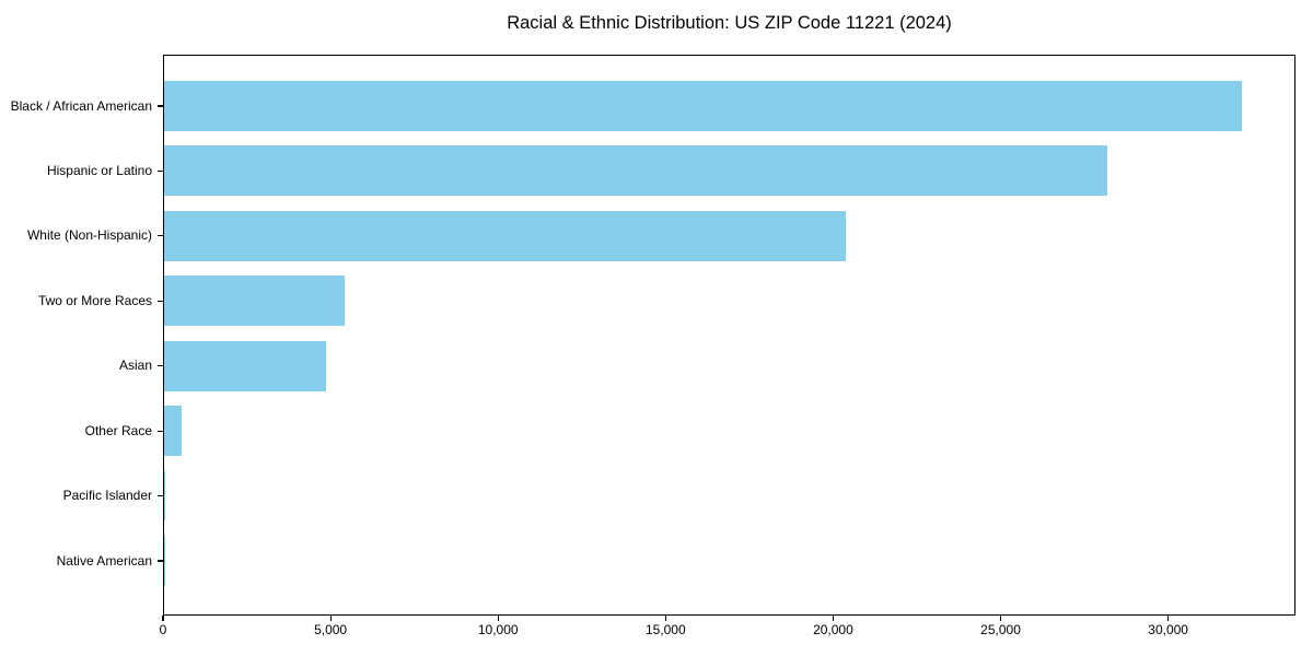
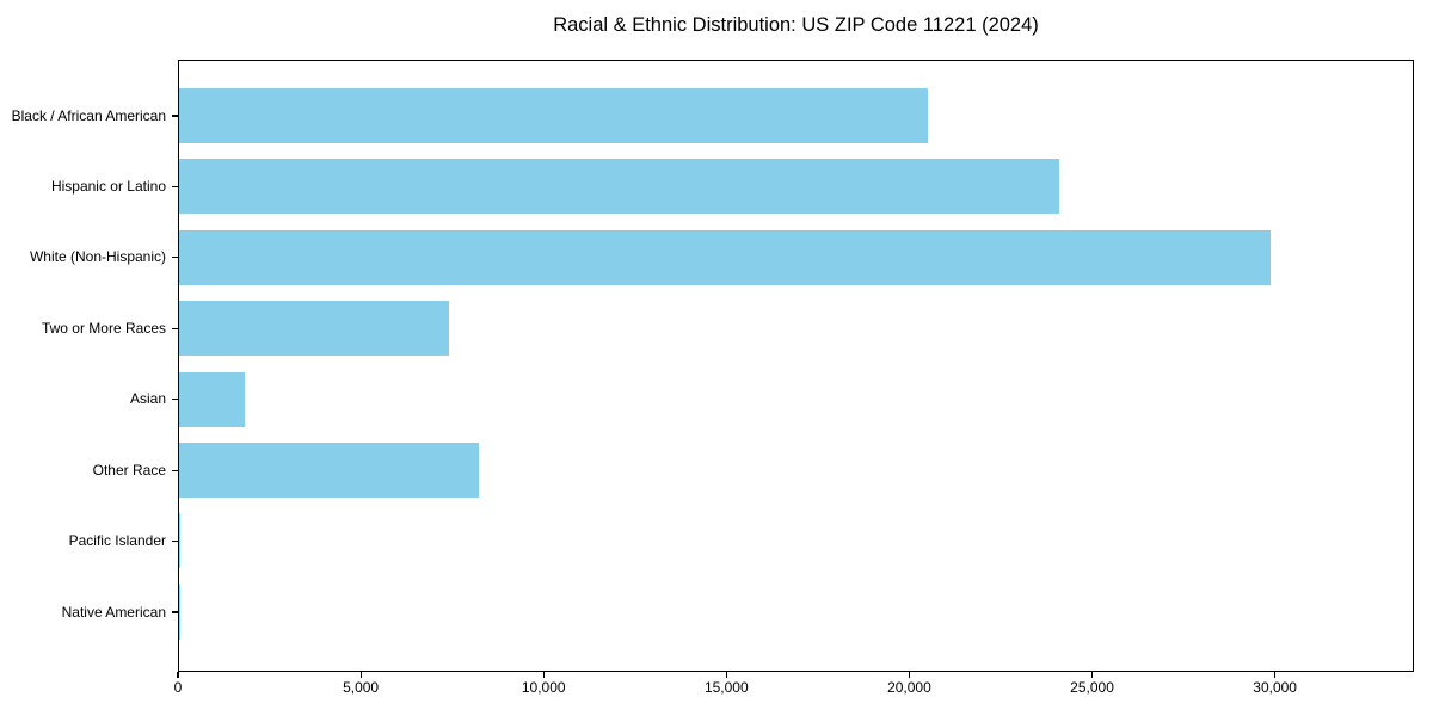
Black / African American: 32200 -> 20500
Hispanic or Latino: 28200 -> 24100
White (Non-Hispanic): 20400 -> 29900
Two or More Races: 5400 -> 7400
Asian: 4800 -> 1800
Other Race: 500 -> 8200
